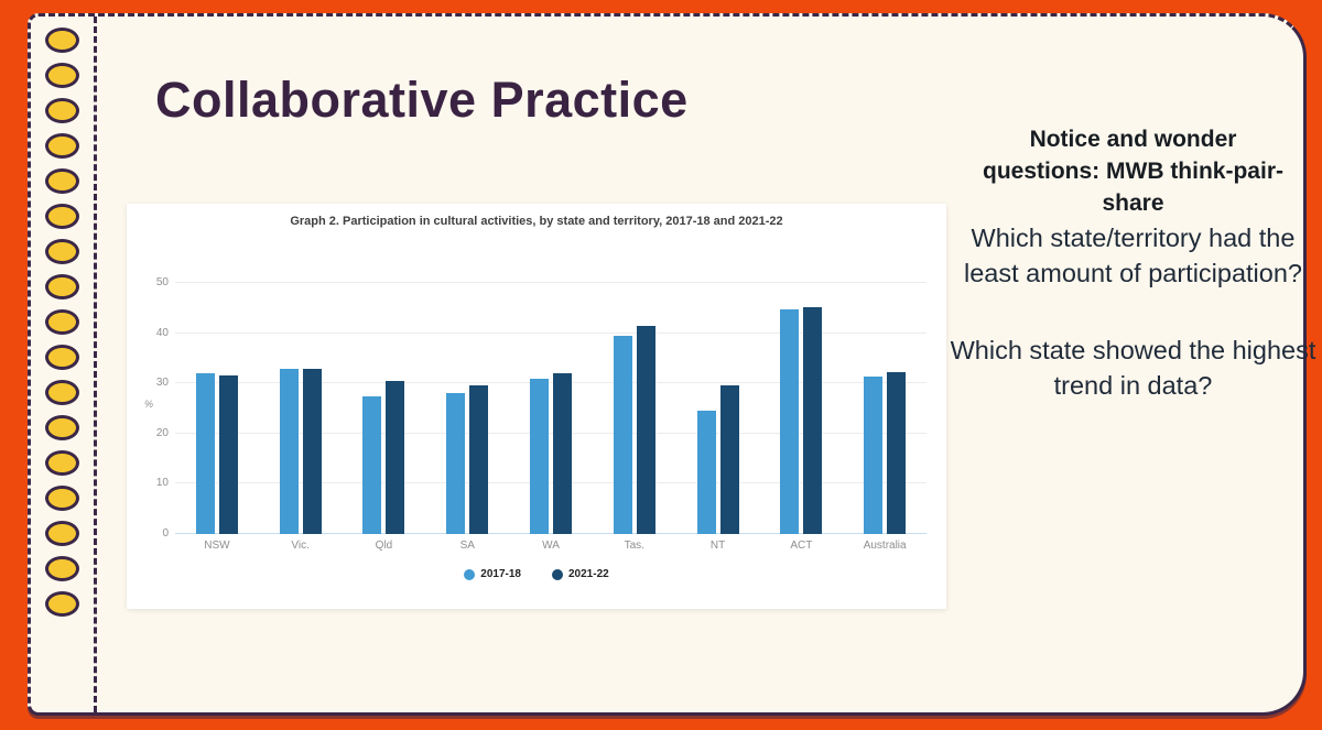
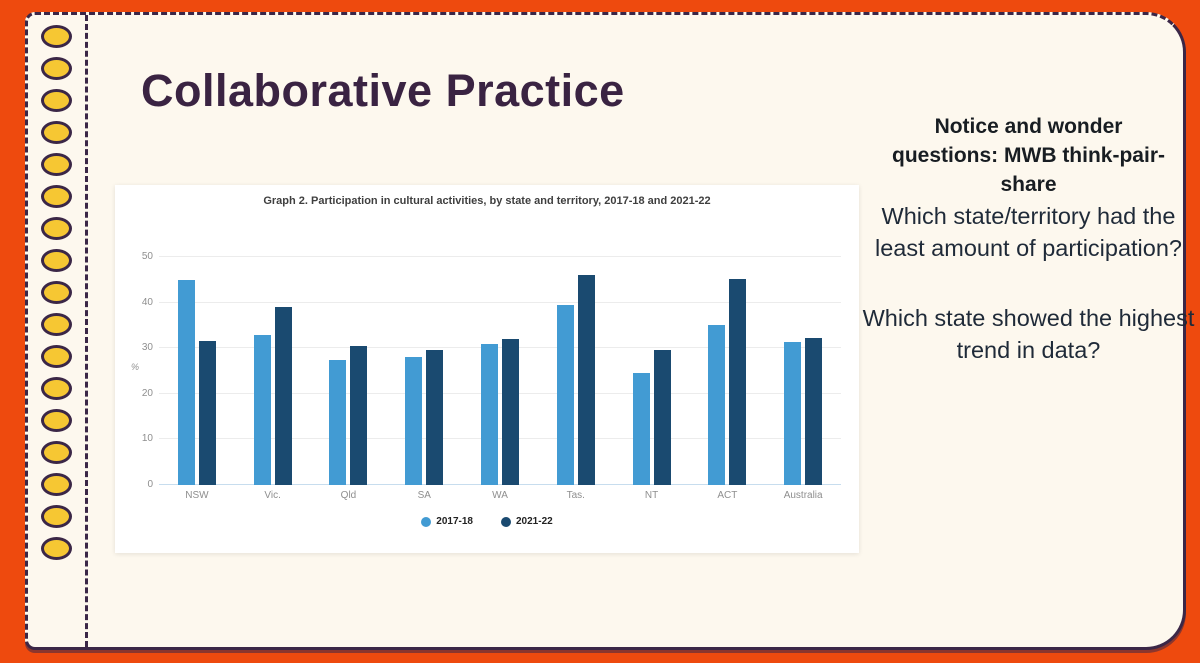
2017-18/NSW: 32 -> 45
2021-22/Vic.: 33 -> 39
2021-22/Tas.: 42 -> 46
2017-18/ACT: 45 -> 35
